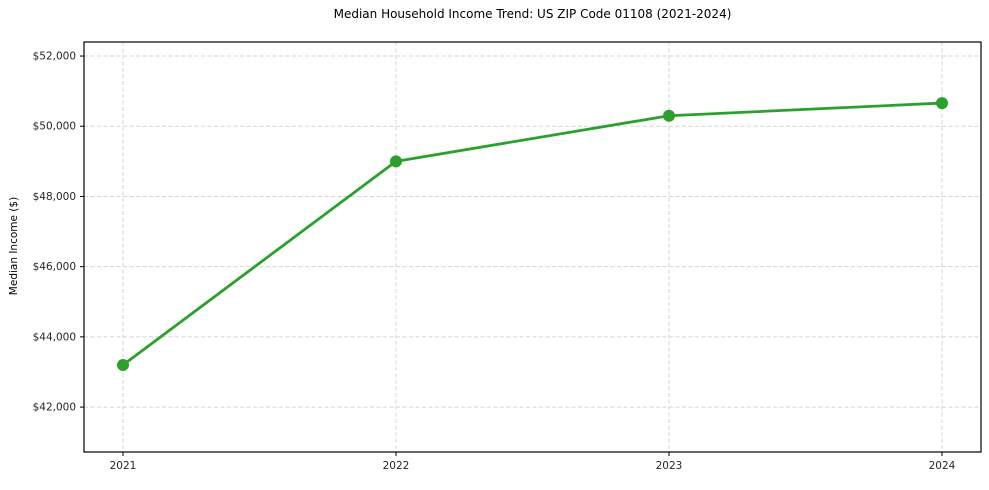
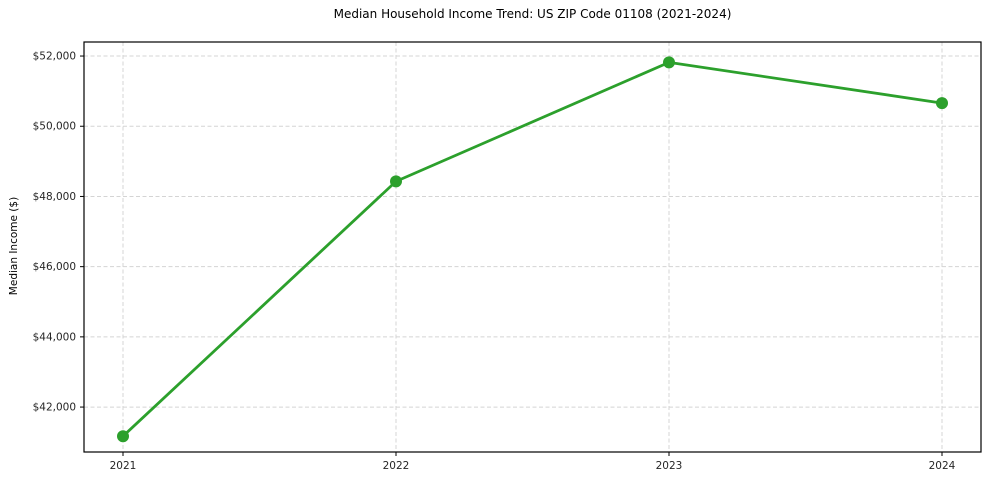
2021: $43200 -> $41200
2022: $49000 -> $48400
2023: $50300 -> $51800
